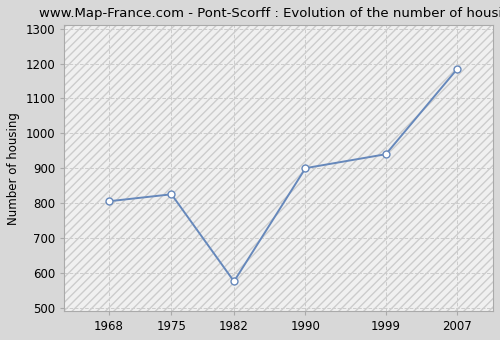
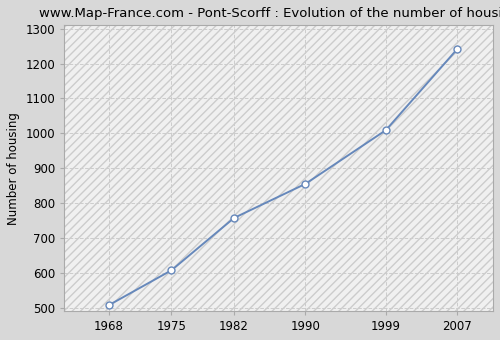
1968: 805 -> 507
1975: 825 -> 607
1982: 575 -> 757
1990: 900 -> 855
1999: 940 -> 1009
2007: 1185 -> 1242
